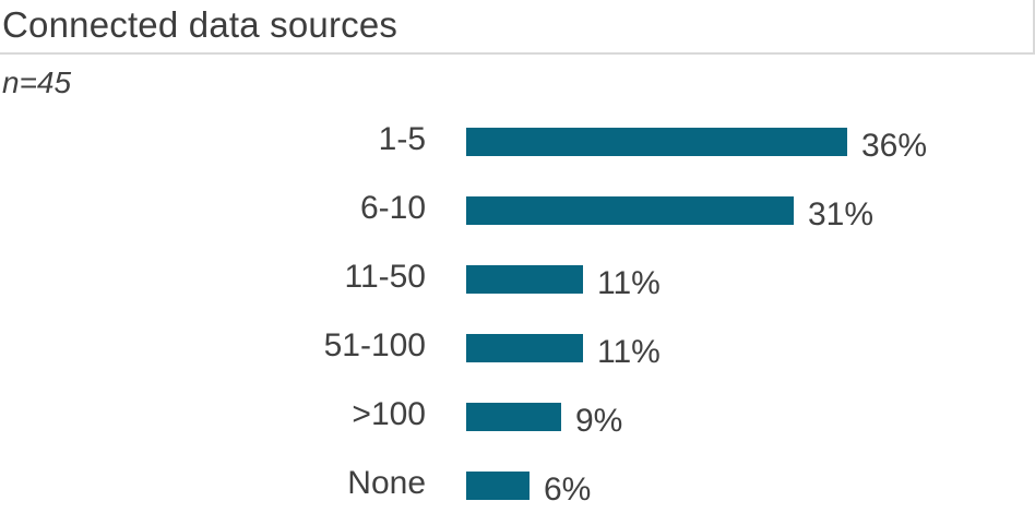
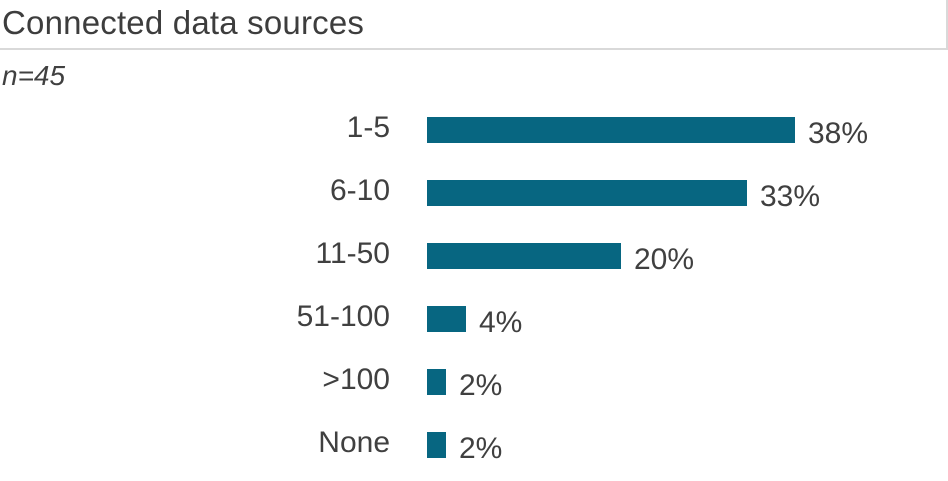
1-5: 36% -> 38%
6-10: 31% -> 33%
11-50: 11% -> 20%
51-100: 11% -> 4%
>100: 9% -> 2%
None: 6% -> 2%
